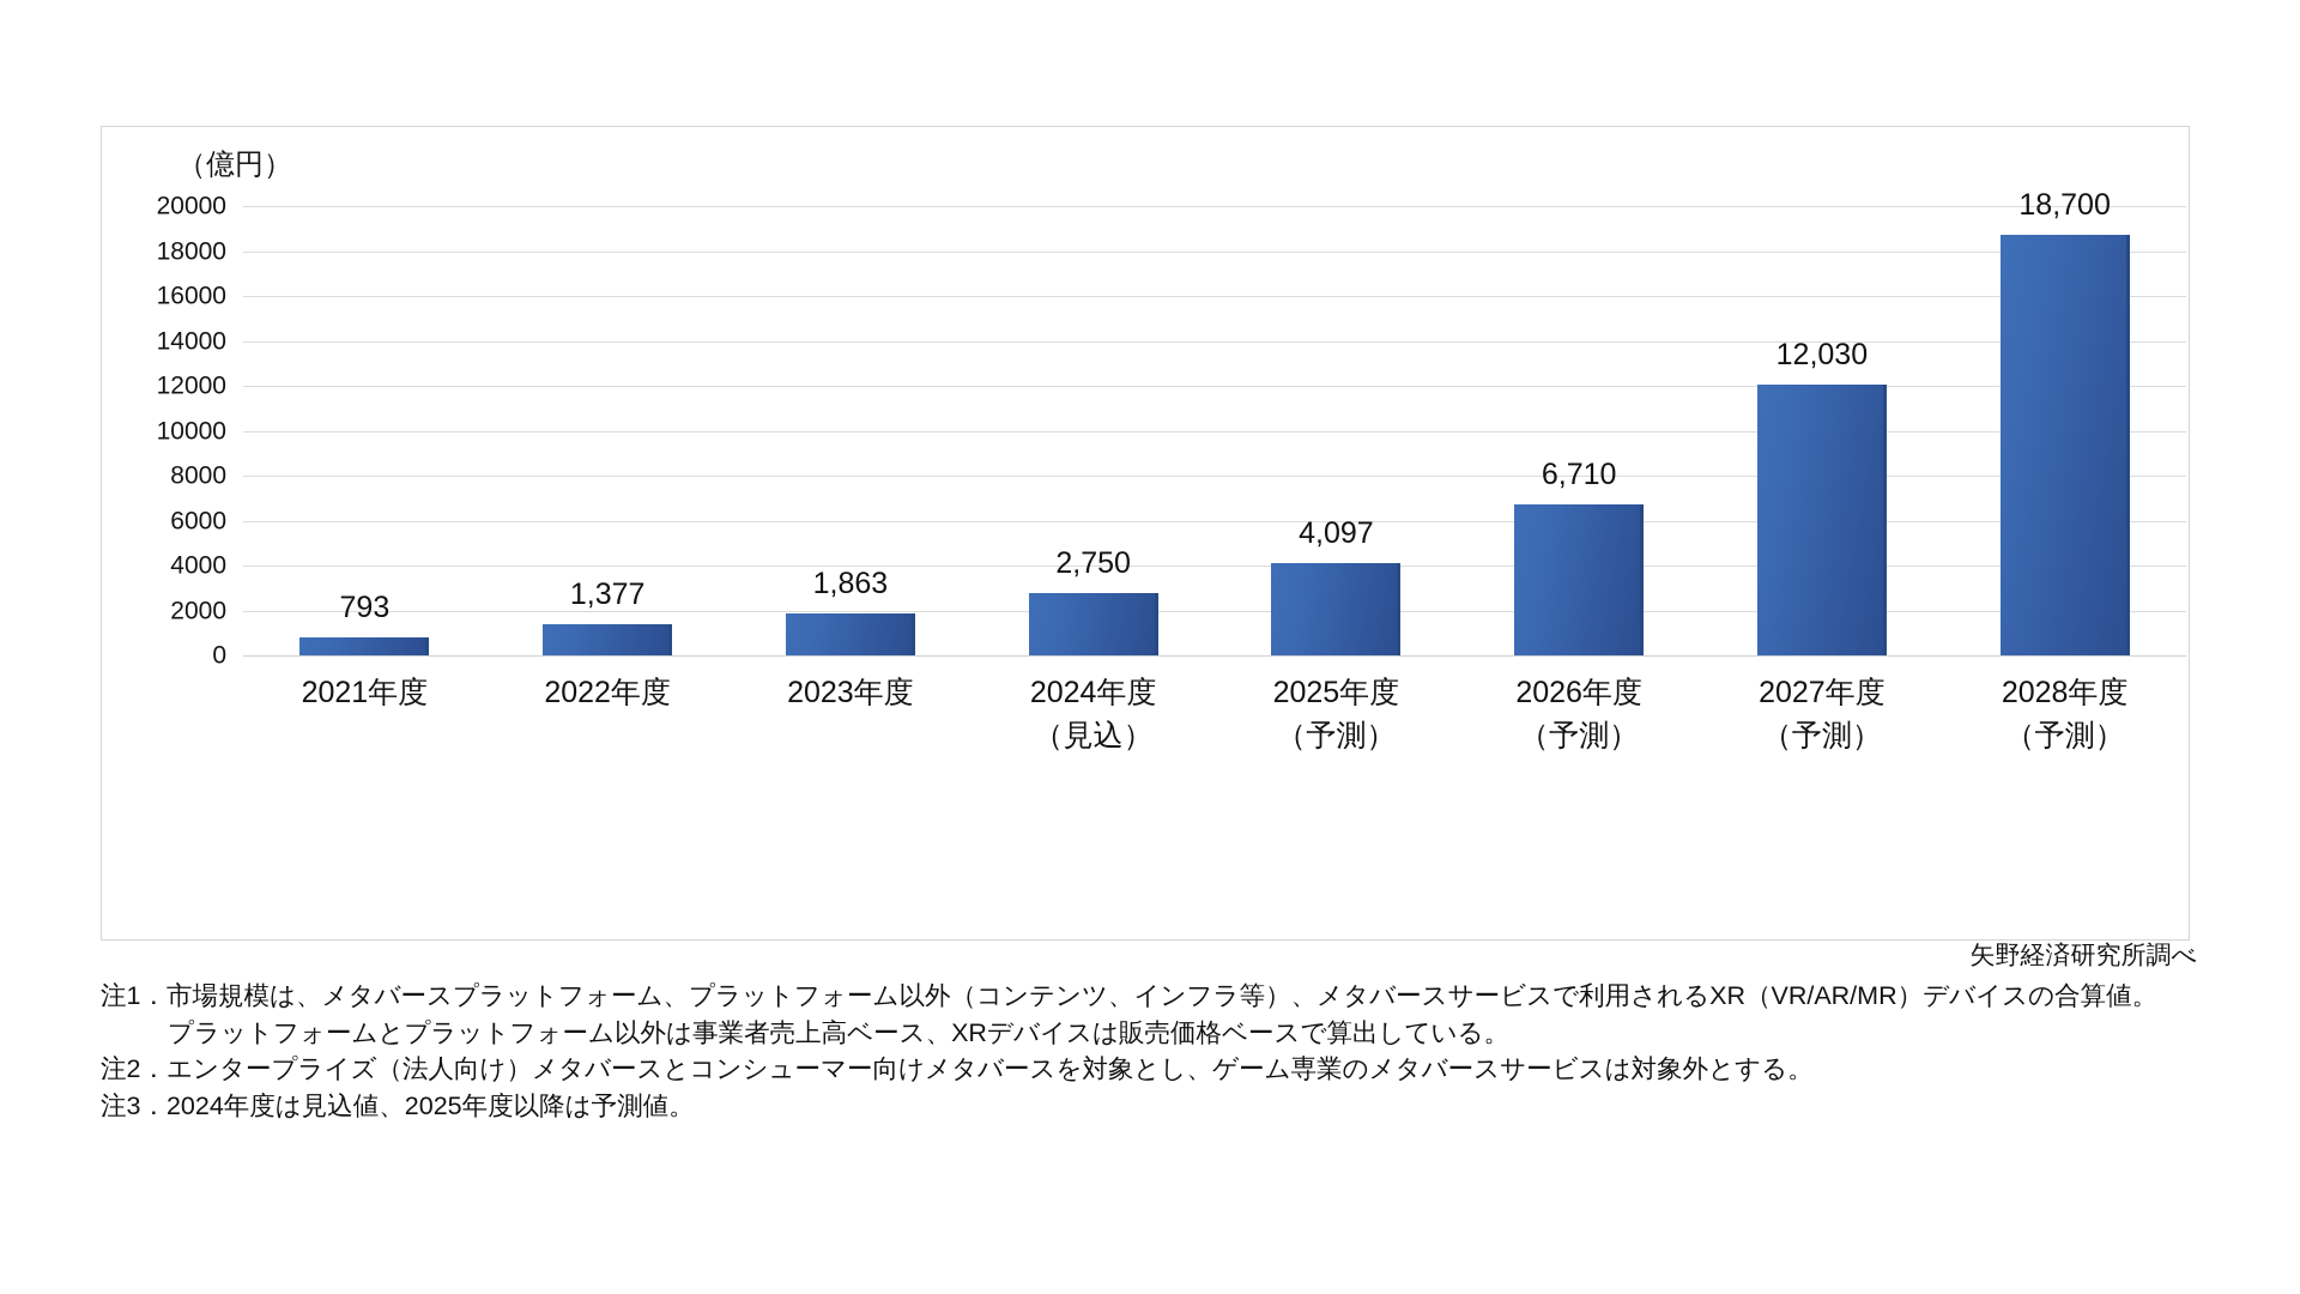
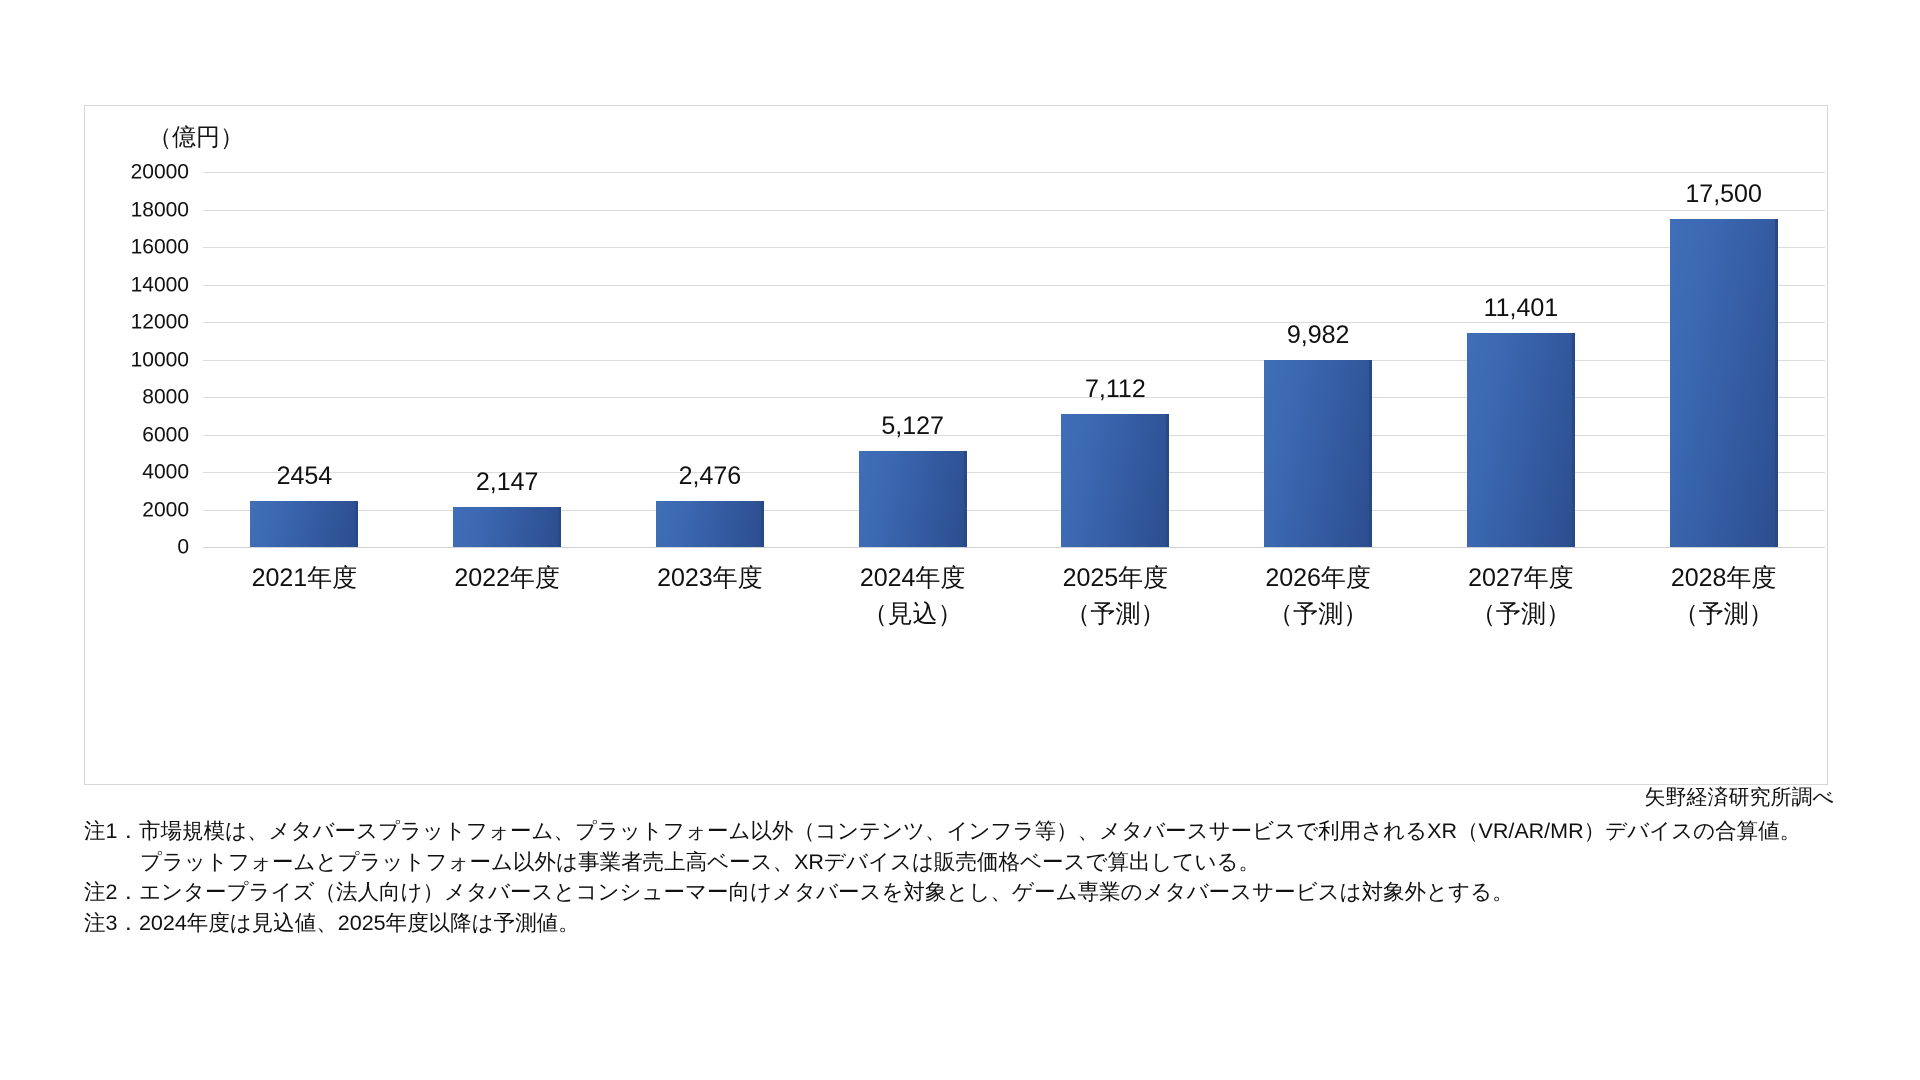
2021年度: 793 -> 2454
2022年度: 1,377 -> 2,147
2023年度: 1,863 -> 2,476
2024年度: 2,750 -> 5,127
2025年度: 4,097 -> 7,112
2026年度: 6,710 -> 9,982
2027年度: 12,030 -> 11,401
2028年度: 18,700 -> 17,500
